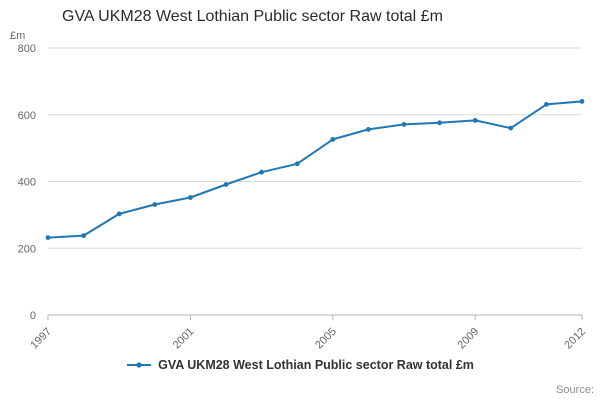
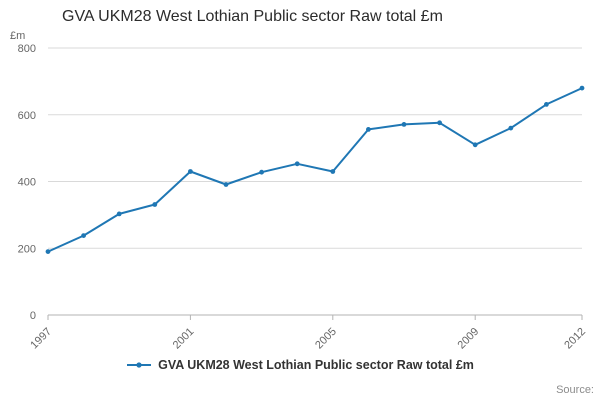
1997: 230 -> 190
2001: 350 -> 430
2005: 530 -> 430
2009: 580 -> 510
2012: 640 -> 680
